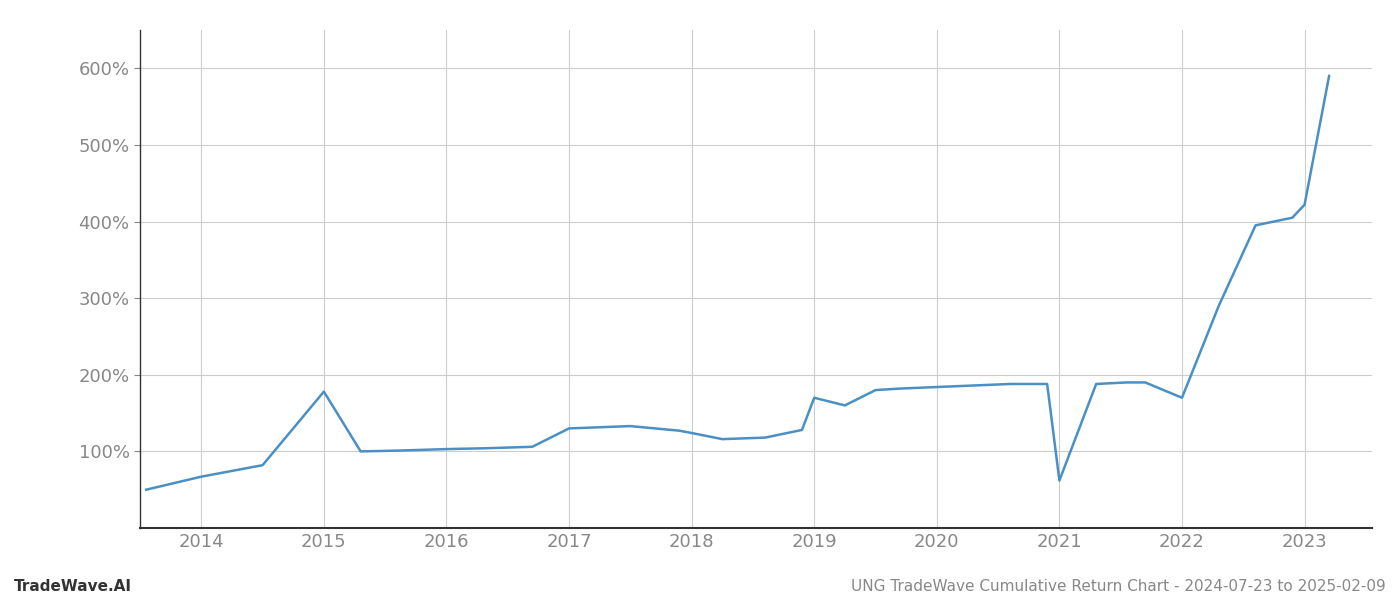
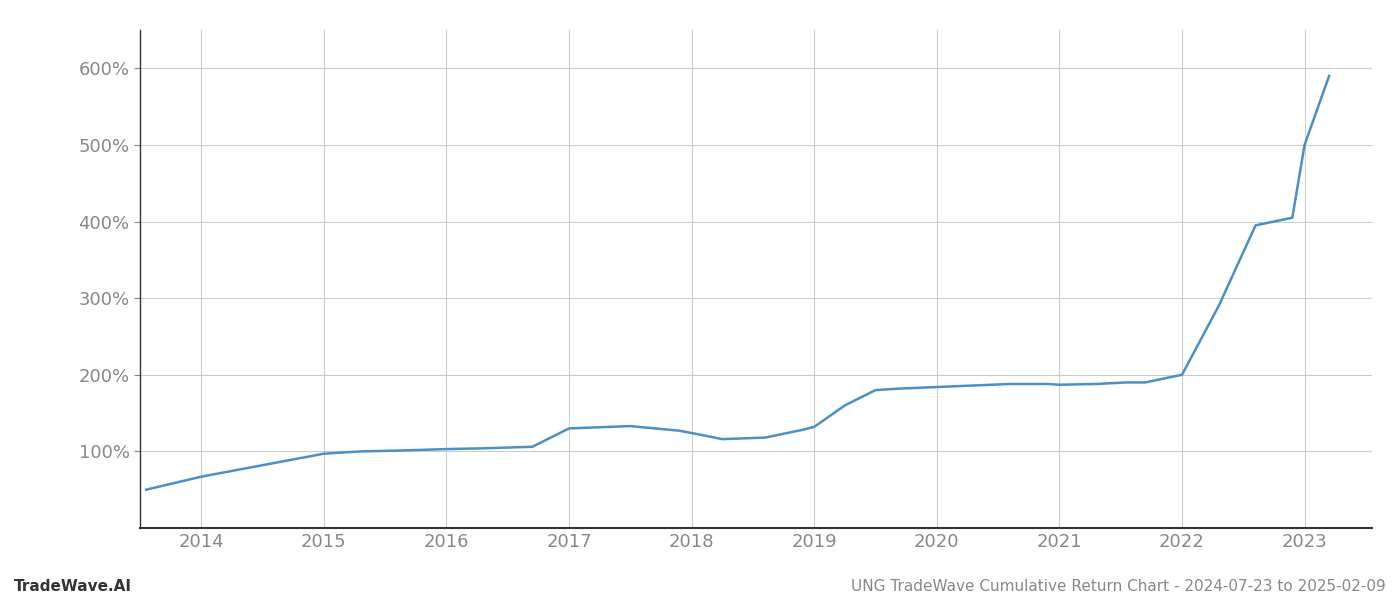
2015: 178% -> 97%
2019: 170% -> 132%
2021: 62% -> 187%
2022: 170% -> 200%
2023: 422% -> 500%
